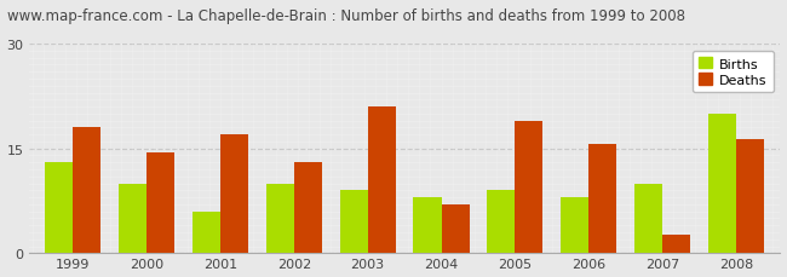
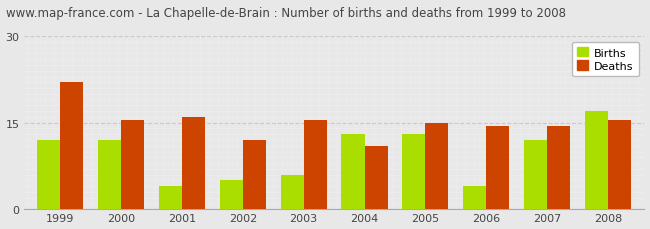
Births/1999: 13 -> 12
Deaths/1999: 18.0 -> 22.0
Births/2000: 10 -> 12
Deaths/2000: 14.4 -> 15.5
Births/2001: 6 -> 4
Deaths/2001: 17.0 -> 16.0
Births/2002: 10 -> 5
Deaths/2002: 13.0 -> 12.0
Births/2003: 9 -> 6
Deaths/2003: 21.0 -> 15.5
Births/2004: 8 -> 13
Deaths/2004: 7.0 -> 11.0
Births/2005: 9 -> 13
Deaths/2005: 19.0 -> 15.0
Births/2006: 8 -> 4
Deaths/2006: 15.6 -> 14.5
Births/2007: 10 -> 12
Deaths/2007: 2.6 -> 14.5
Births/2008: 20 -> 17
Deaths/2008: 16.4 -> 15.5
